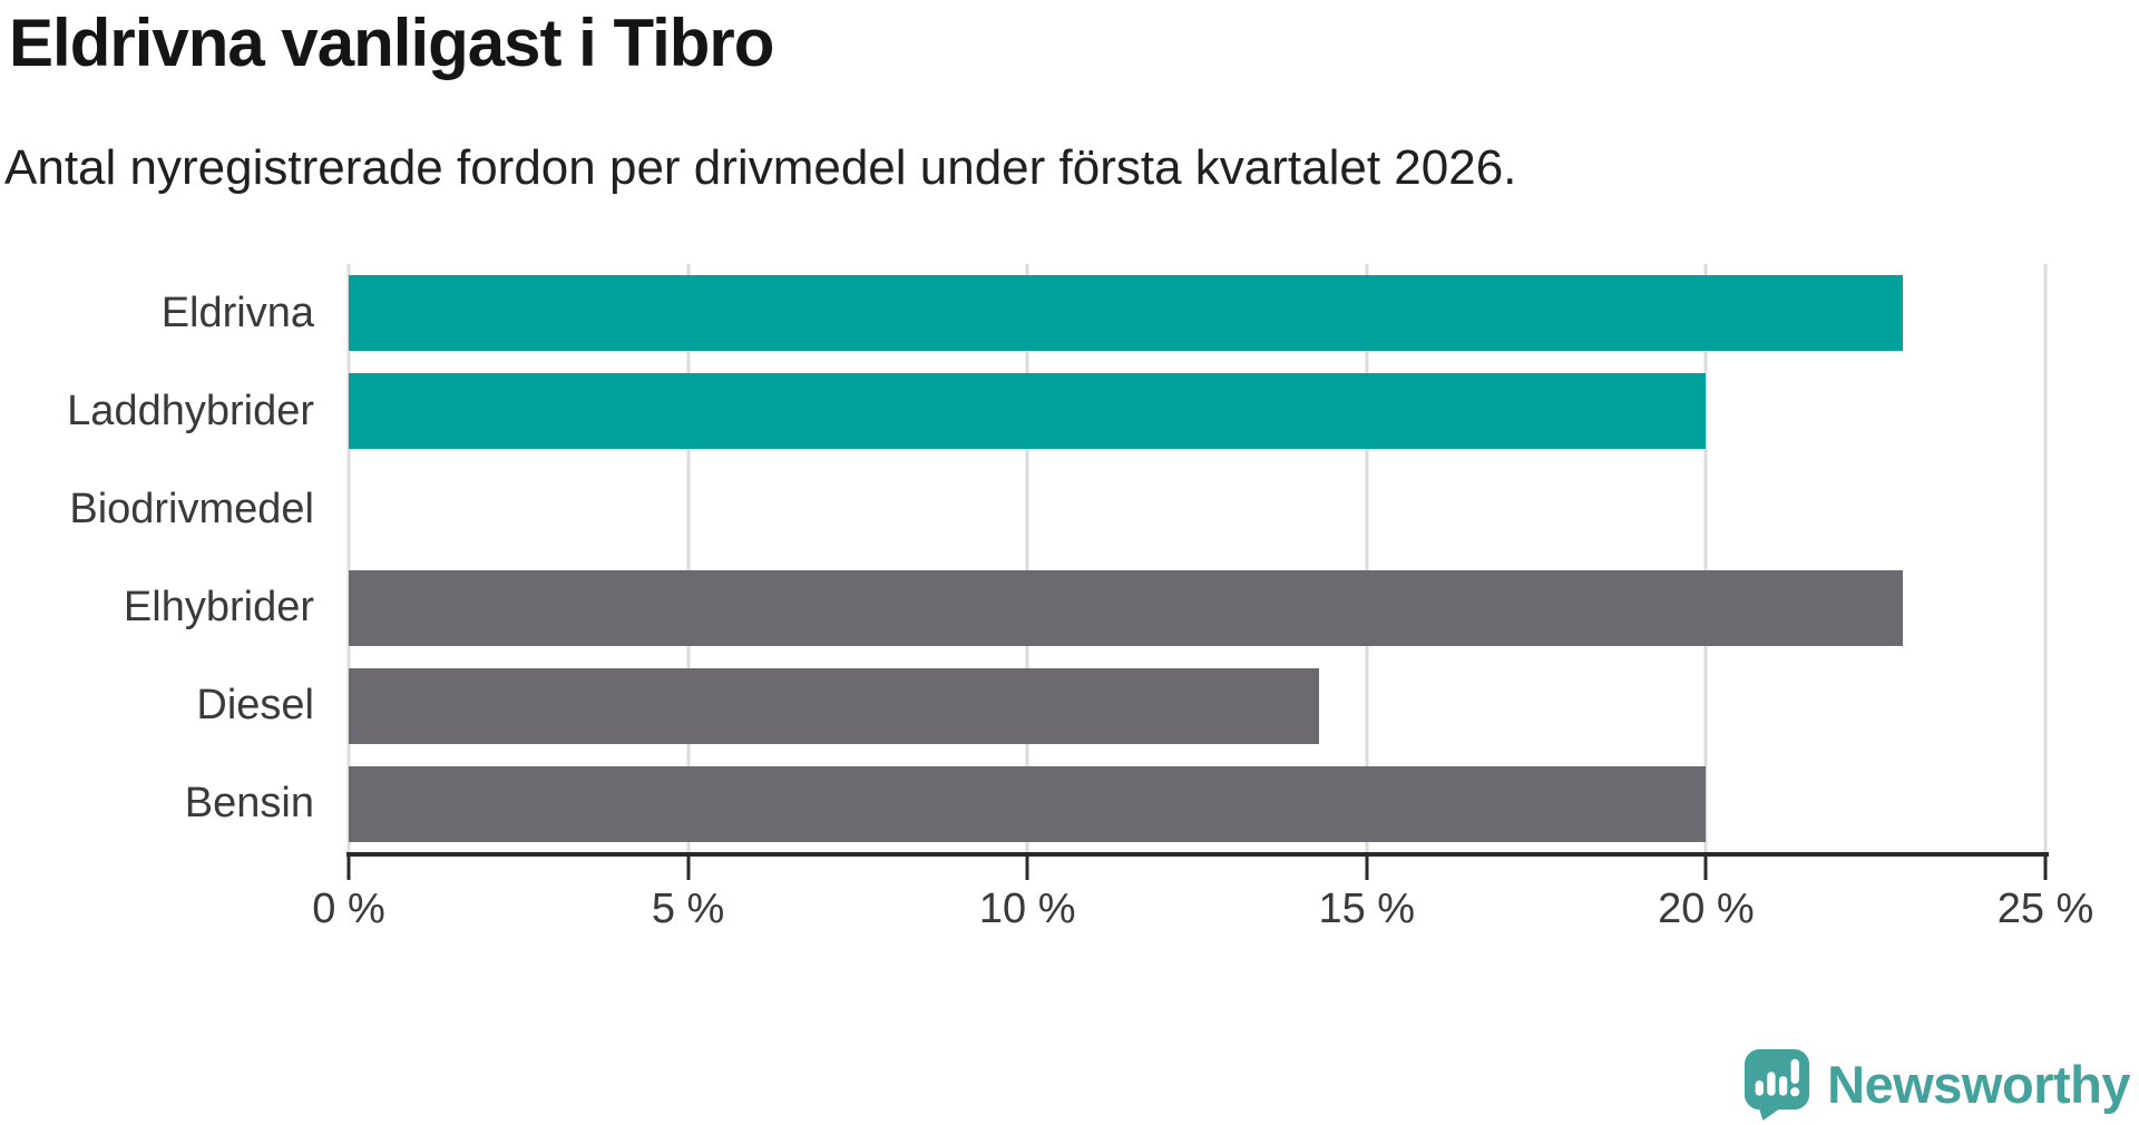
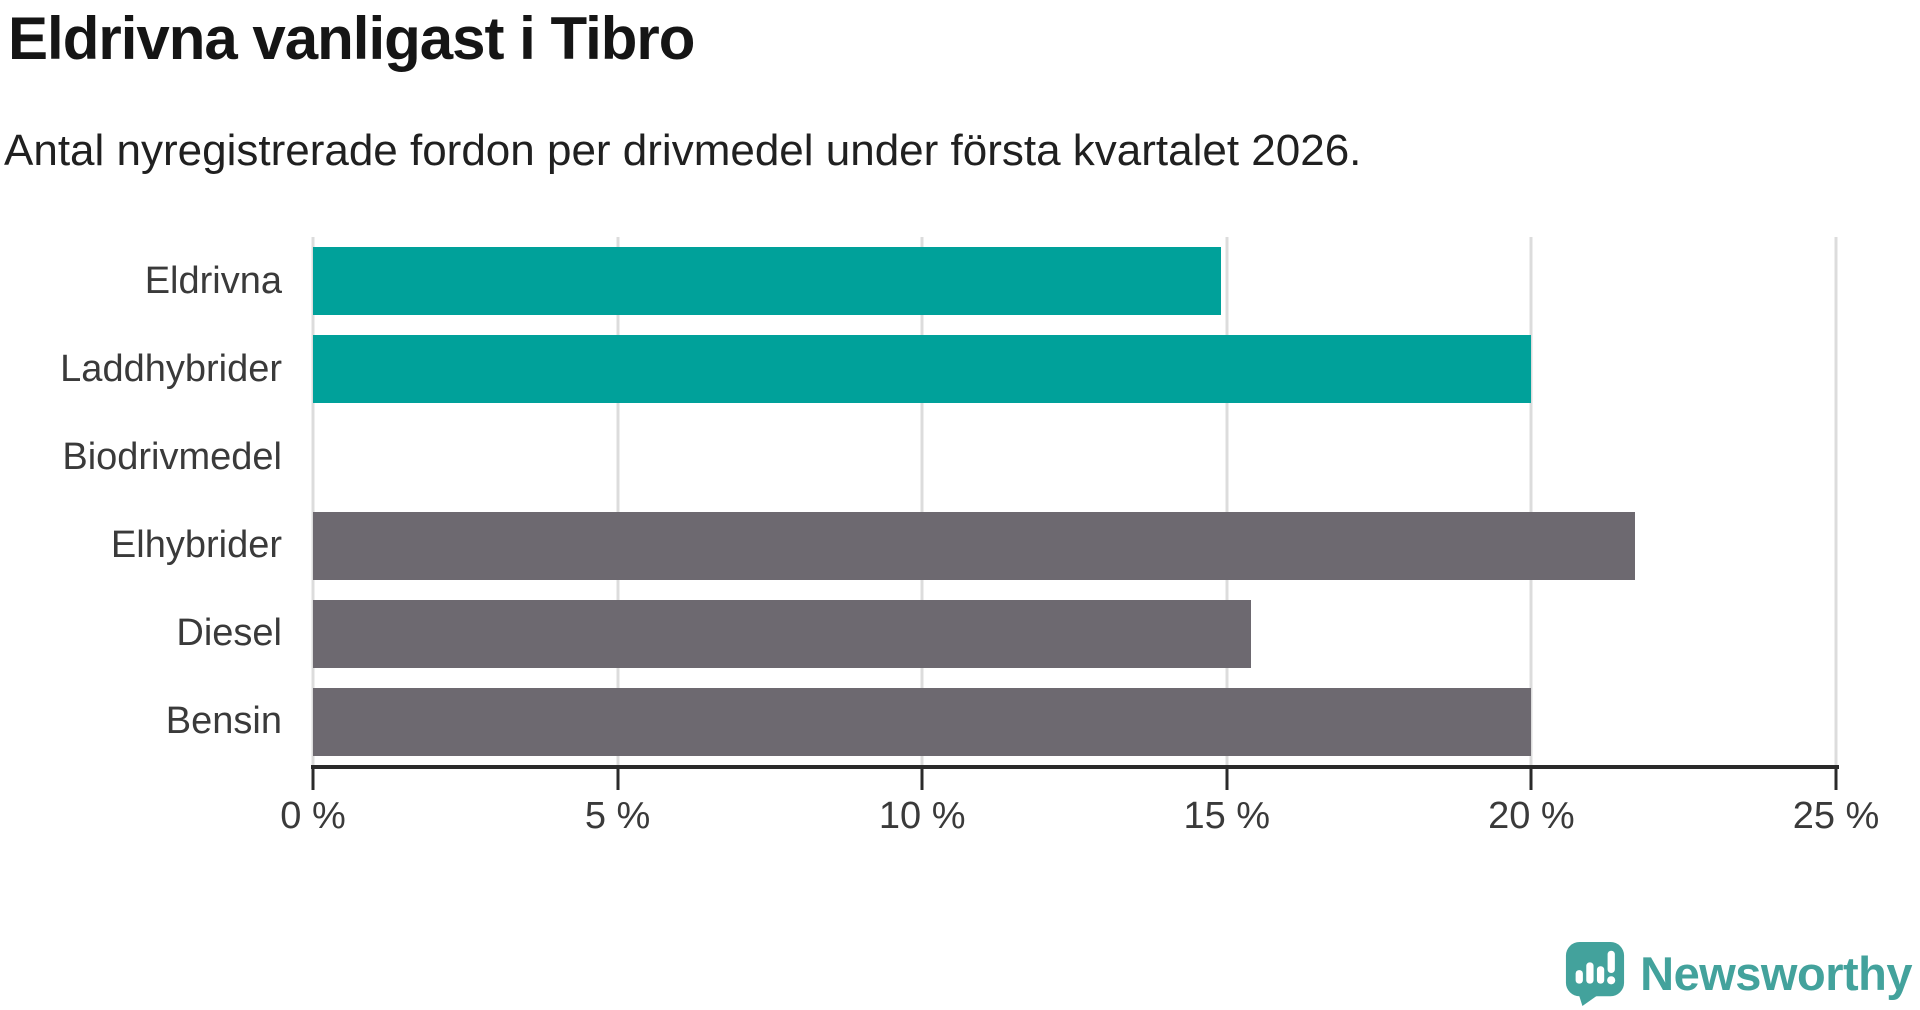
Eldrivna: 22.9% -> 14.9%
Elhybrider: 22.9% -> 21.7%
Diesel: 14.3% -> 15.4%
